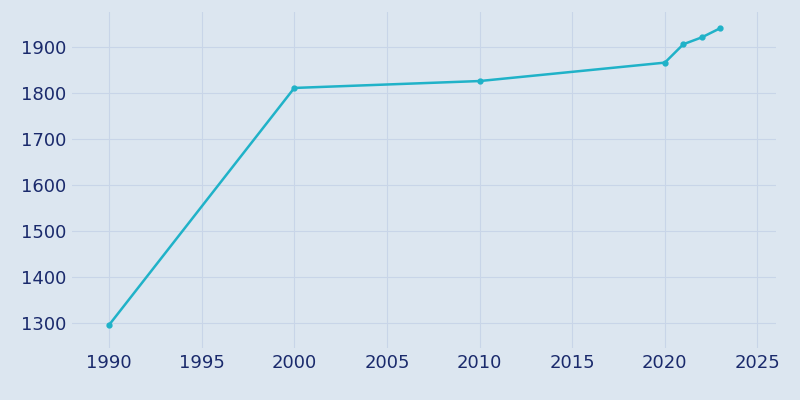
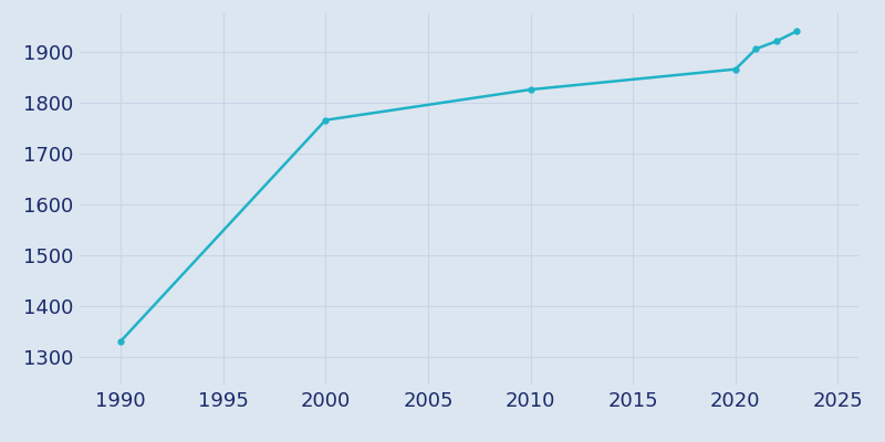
1990: 1295 -> 1330
2000: 1810 -> 1765
